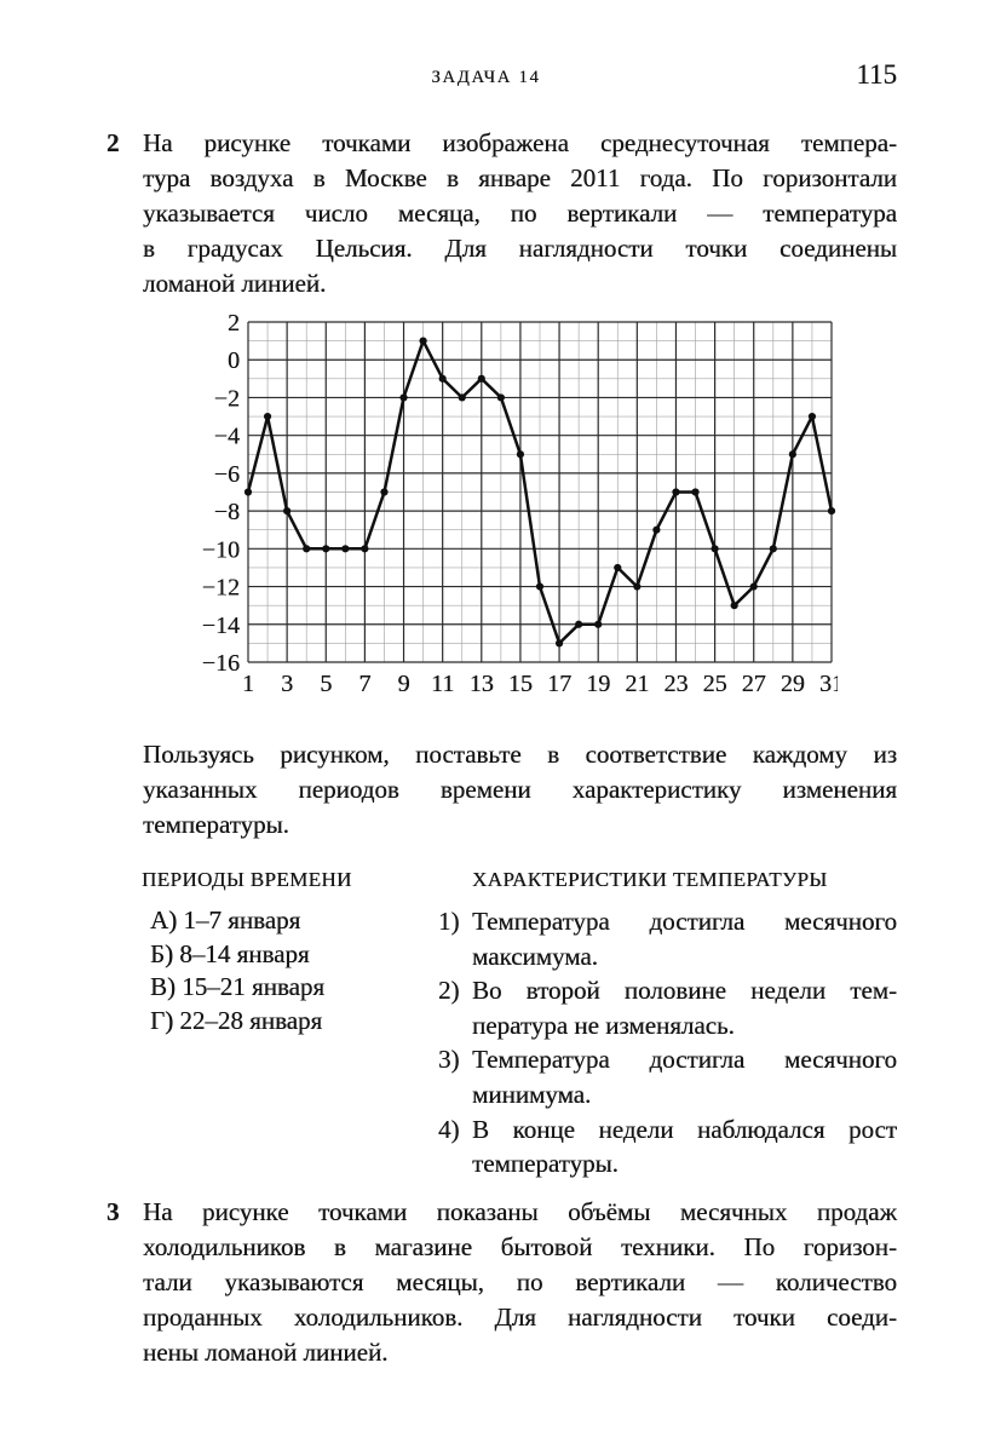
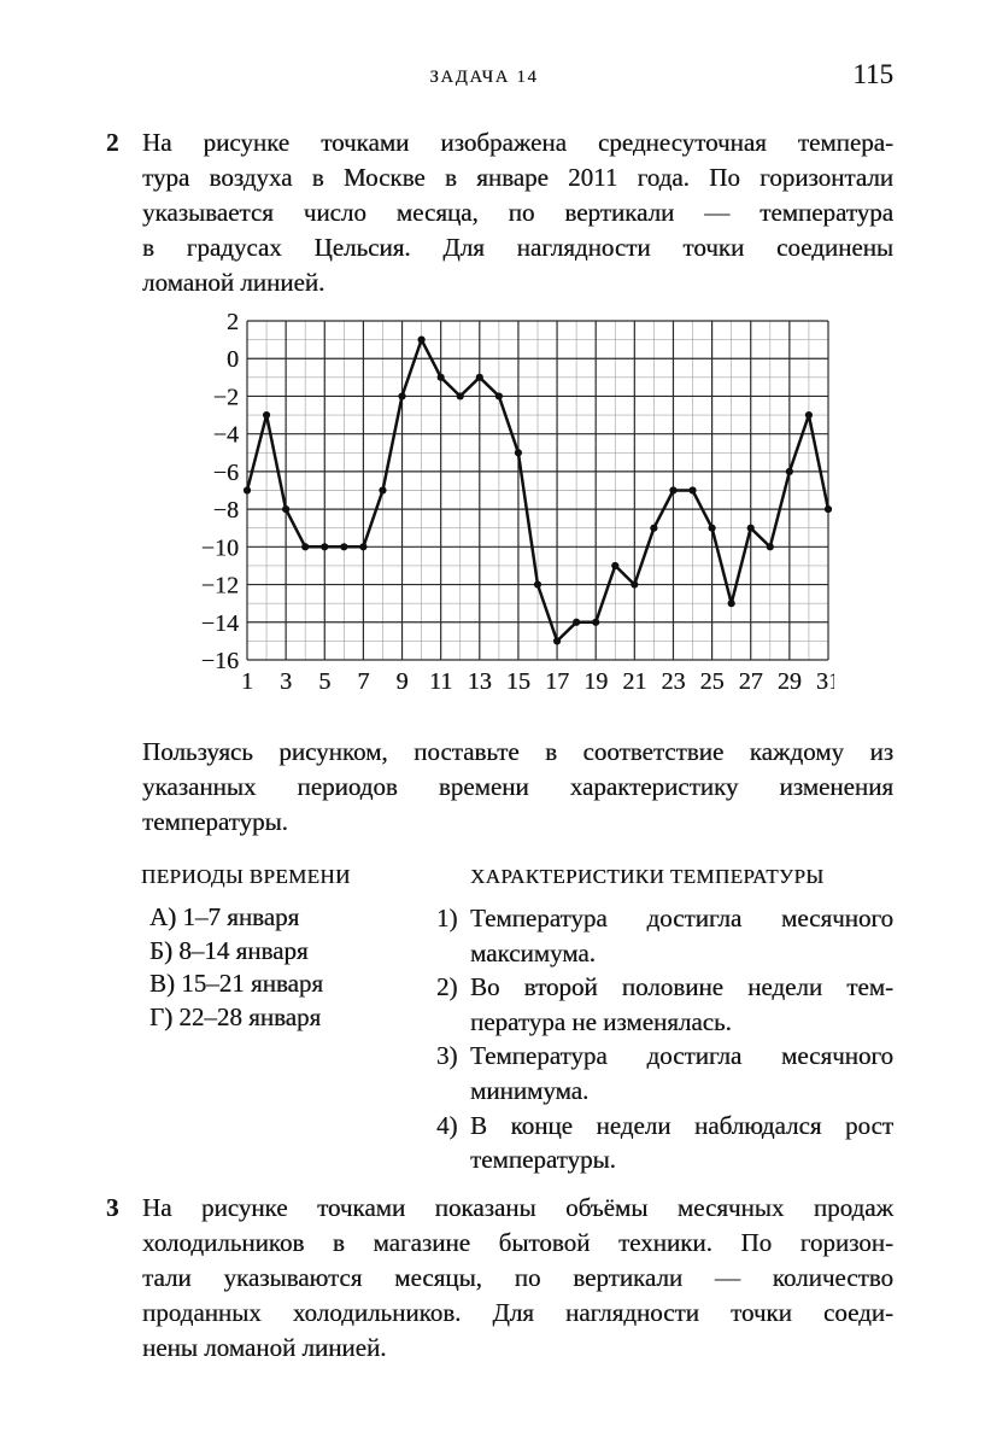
25: -10 -> -9
27: -12 -> -9
29: -5 -> -6
